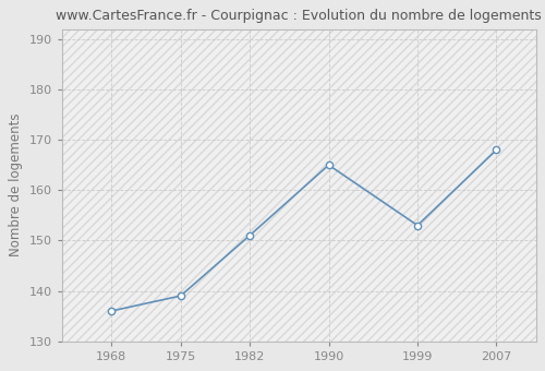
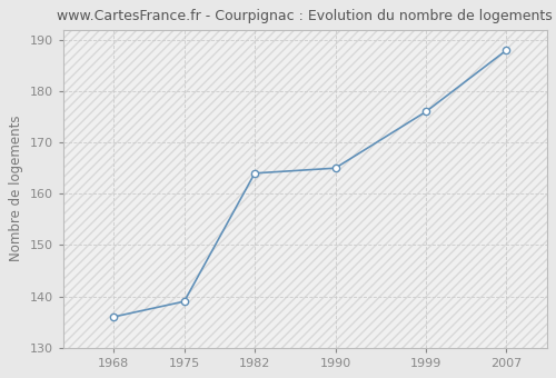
1982: 151 -> 164
1999: 153 -> 176
2007: 168 -> 188
